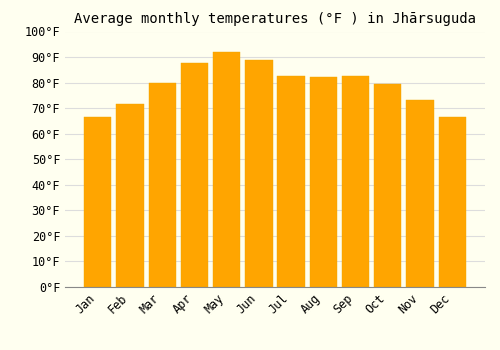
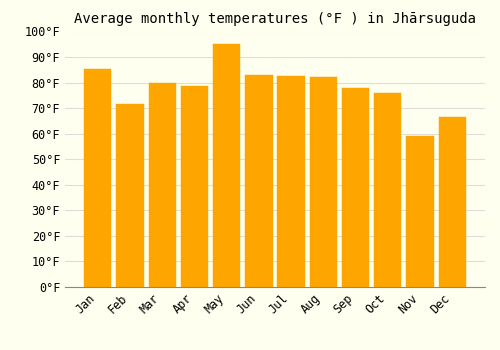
Jan: 66.5°F -> 85.5°F
Apr: 87.5°F -> 78.5°F
May: 92.0°F -> 95.0°F
Jun: 89.0°F -> 83.0°F
Sep: 82.5°F -> 78.0°F
Oct: 79.5°F -> 76.0°F
Nov: 73.0°F -> 59.0°F
